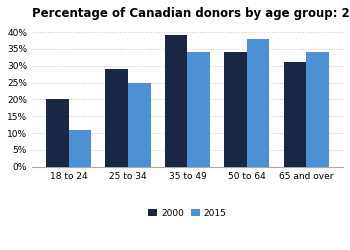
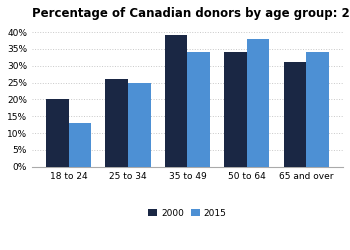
2015/18 to 24: 11% -> 13%
2000/25 to 34: 29% -> 26%
